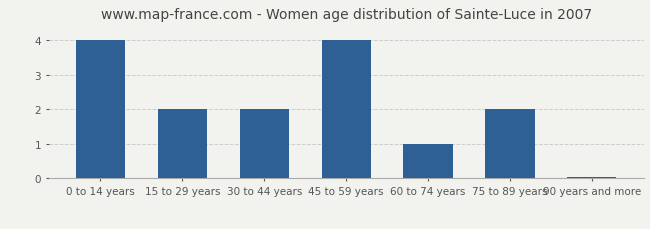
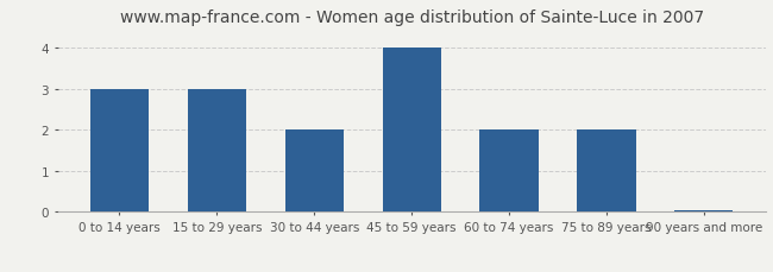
0 to 14 years: 4.00 -> 3.00
15 to 29 years: 2.00 -> 3.00
60 to 74 years: 1.00 -> 2.00
